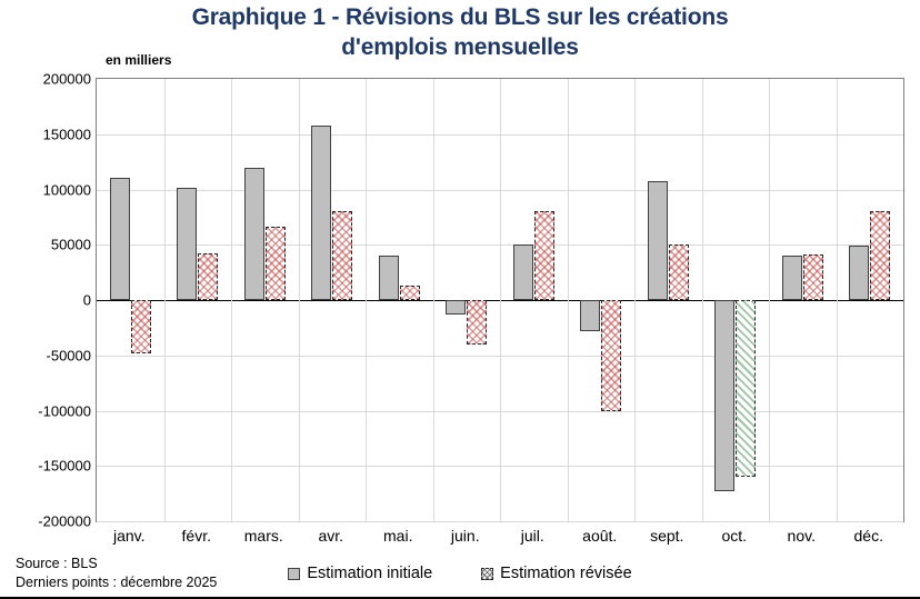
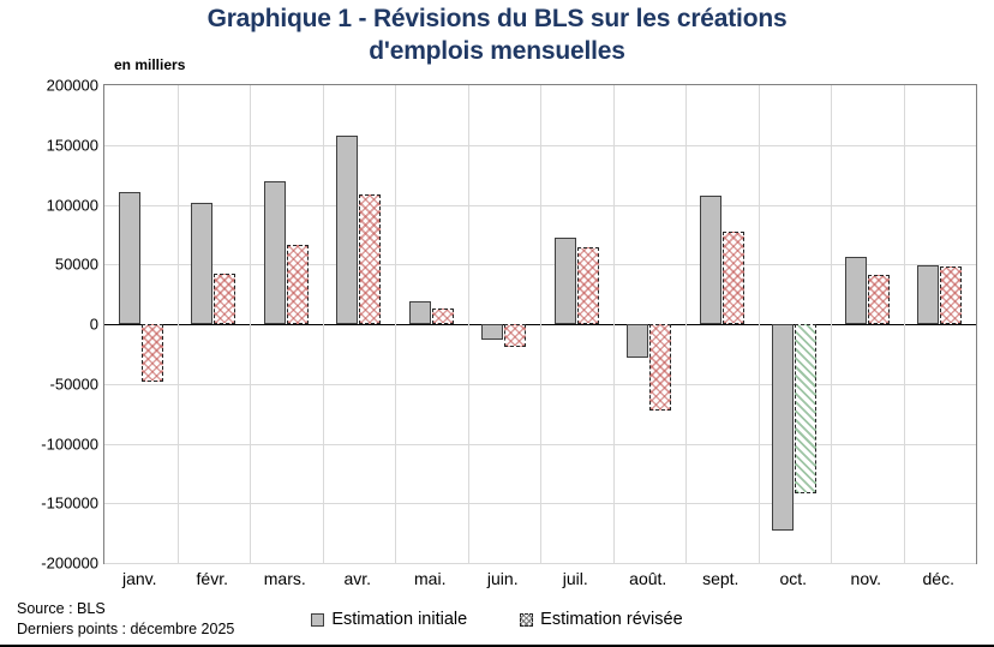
Estimation révisée/avr.: 80000 -> 110000
Estimation initiale/mai.: 40000 -> 20000
Estimation révisée/juin.: -40000 -> -20000
Estimation initiale/juil.: 50000 -> 70000
Estimation révisée/juil.: 80000 -> 60000
Estimation révisée/août.: -100000 -> -70000
Estimation révisée/sept.: 50000 -> 80000
Estimation révisée/oct.: -160000 -> -140000
Estimation initiale/nov.: 40000 -> 60000
Estimation révisée/déc.: 80000 -> 50000
